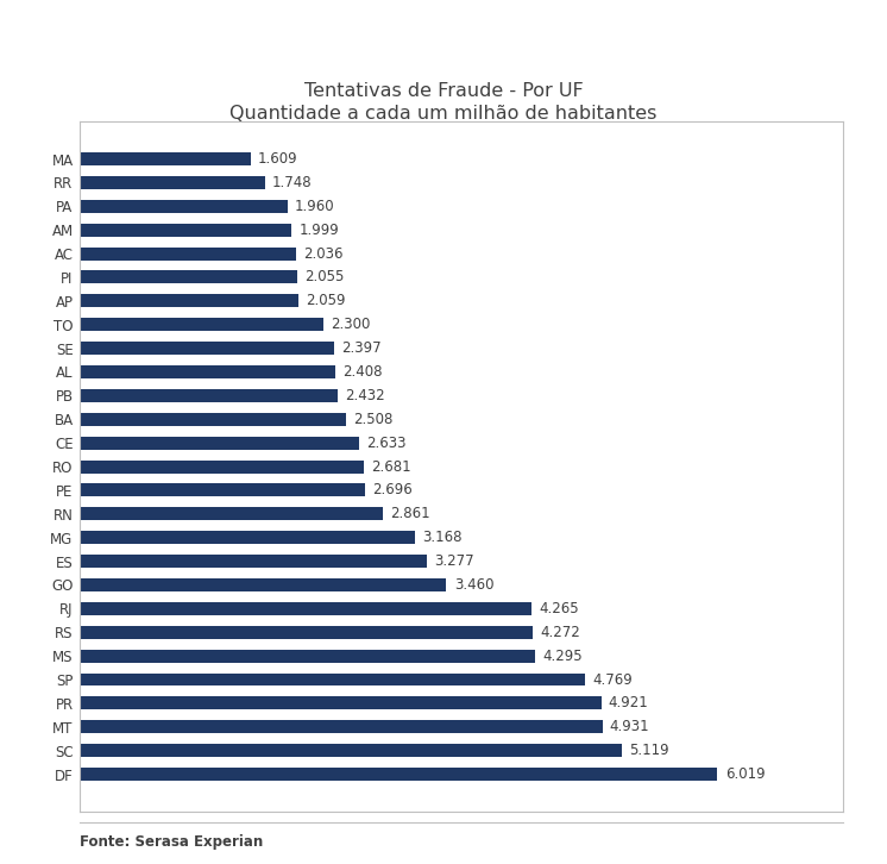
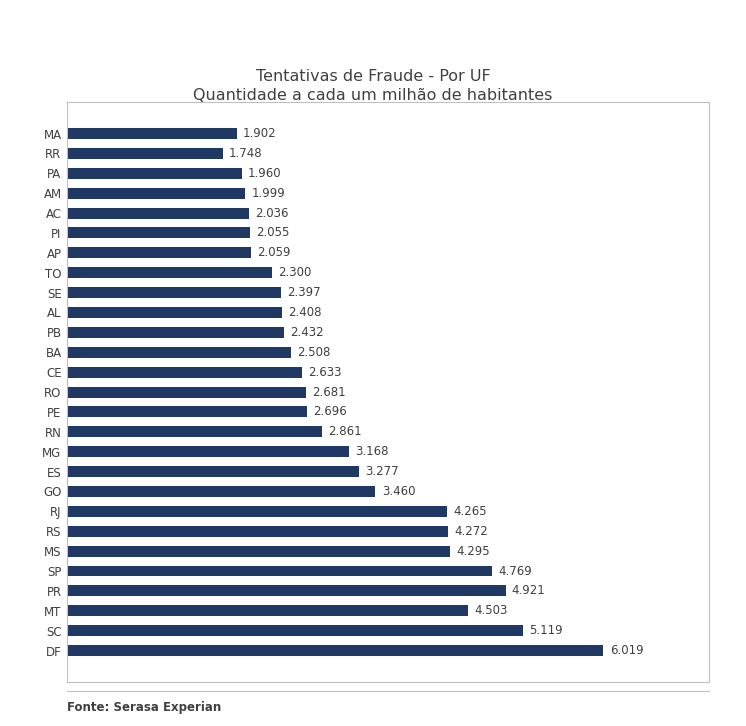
MA: 1.609 -> 1.902
MT: 4.931 -> 4.503
